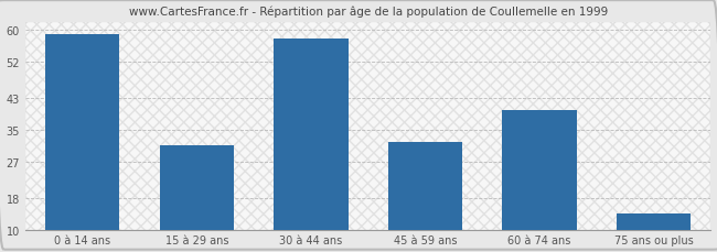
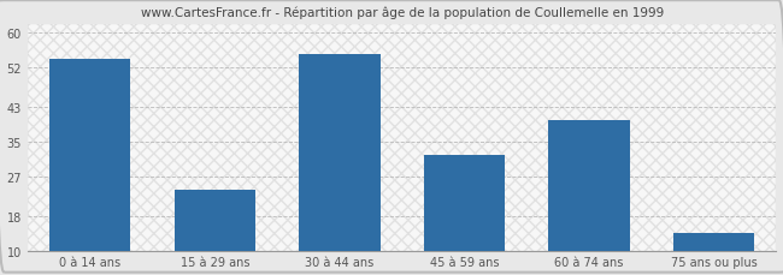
0 à 14 ans: 59 -> 54
15 à 29 ans: 31 -> 24
30 à 44 ans: 58 -> 55
